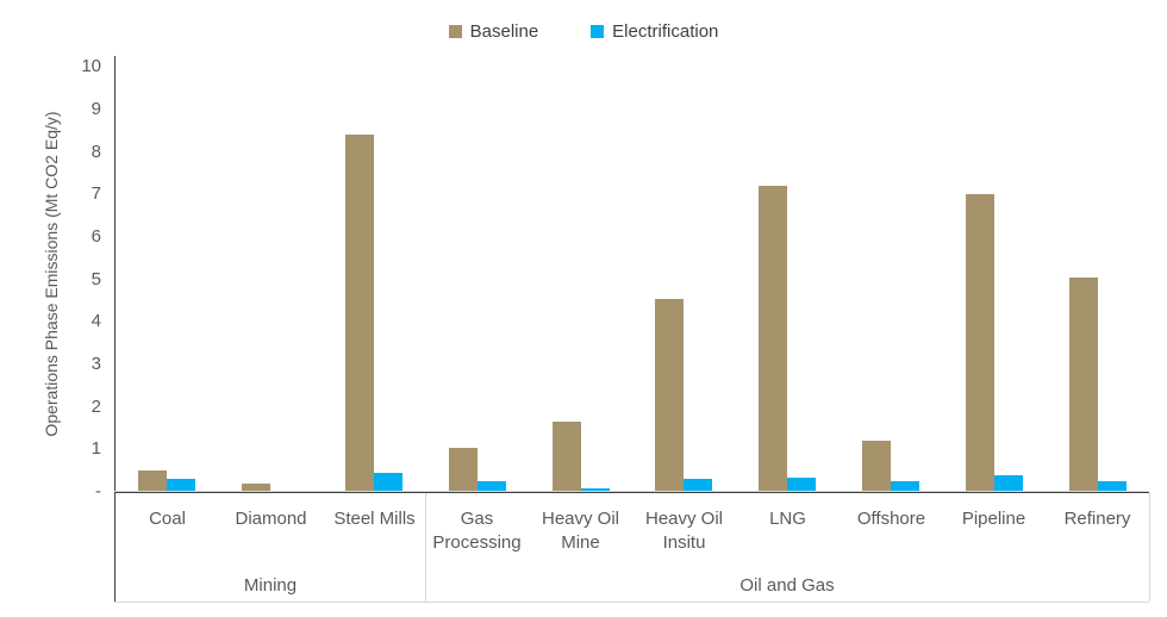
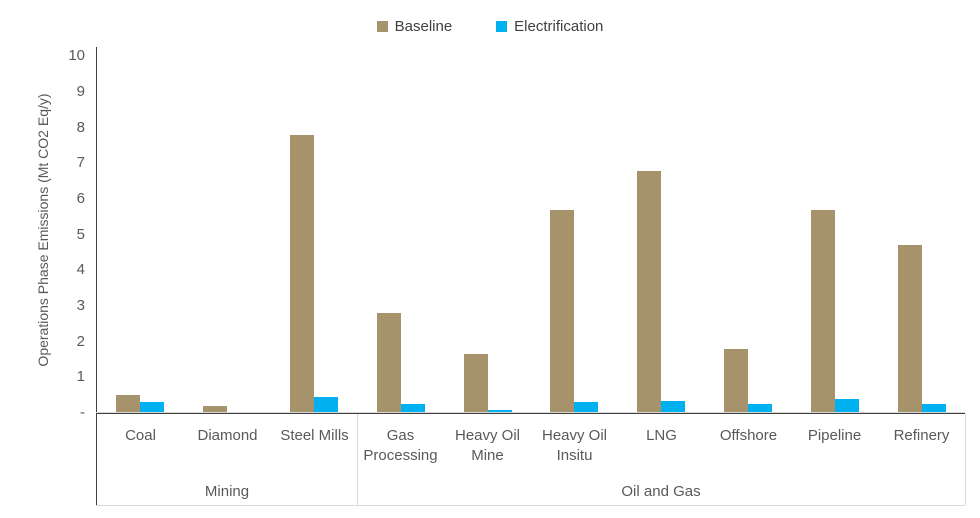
Baseline/Steel Mills: 8.4 -> 7.8
Baseline/Gas Processing: 1.1 -> 2.8
Baseline/Heavy Oil Insitu: 4.5 -> 5.7
Baseline/LNG: 7.2 -> 6.8
Baseline/Offshore: 1.2 -> 1.8
Baseline/Pipeline: 7.0 -> 5.7
Baseline/Refinery: 5.0 -> 4.7
